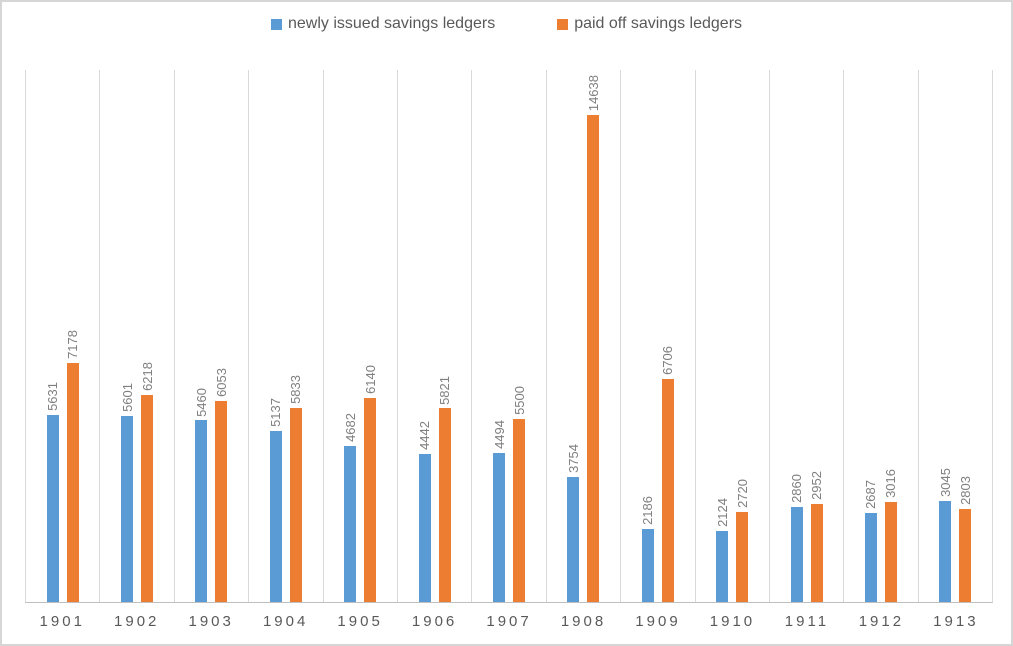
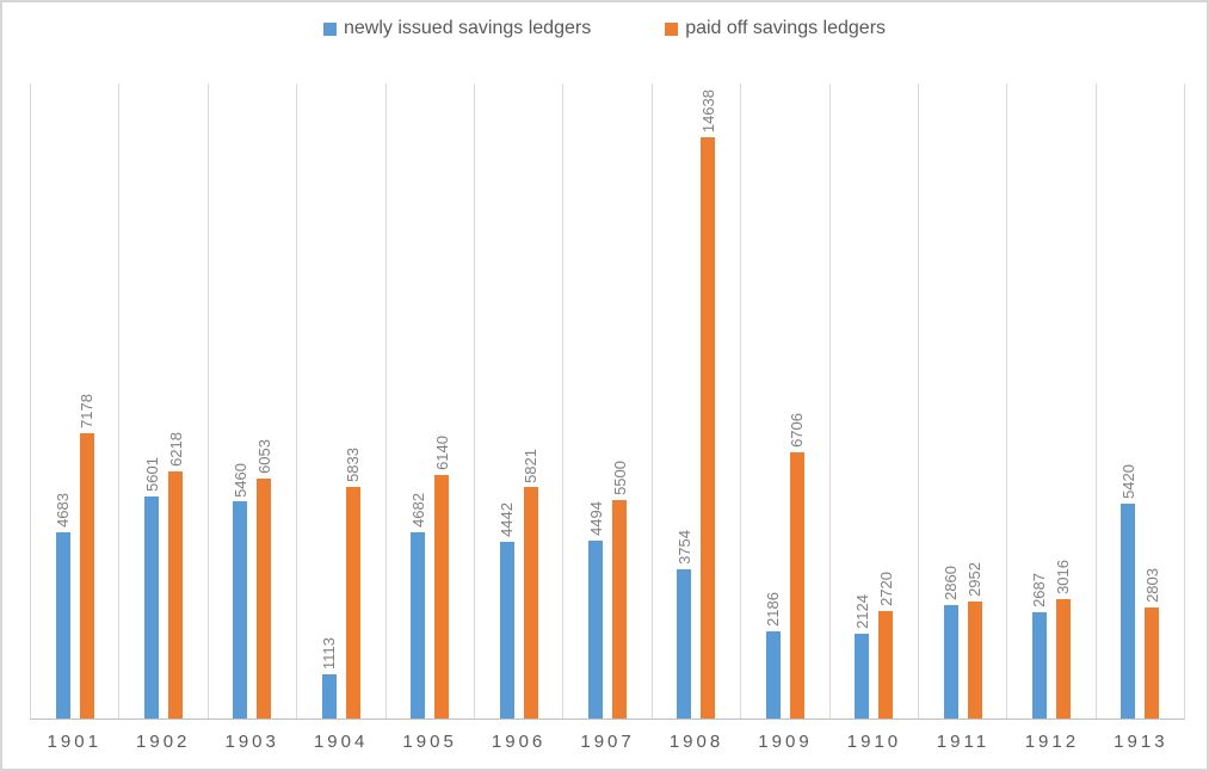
newly issued savings ledgers/1901: 5631 -> 4683
newly issued savings ledgers/1904: 5137 -> 1113
newly issued savings ledgers/1913: 3045 -> 5420
